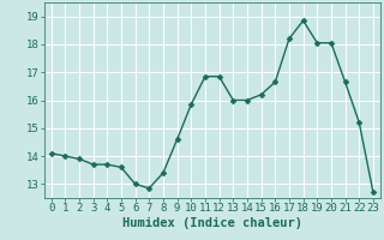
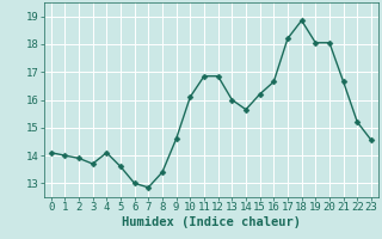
4: 13.70 -> 14.10
10: 15.85 -> 16.10
14: 16.00 -> 15.65
23: 12.70 -> 14.55
